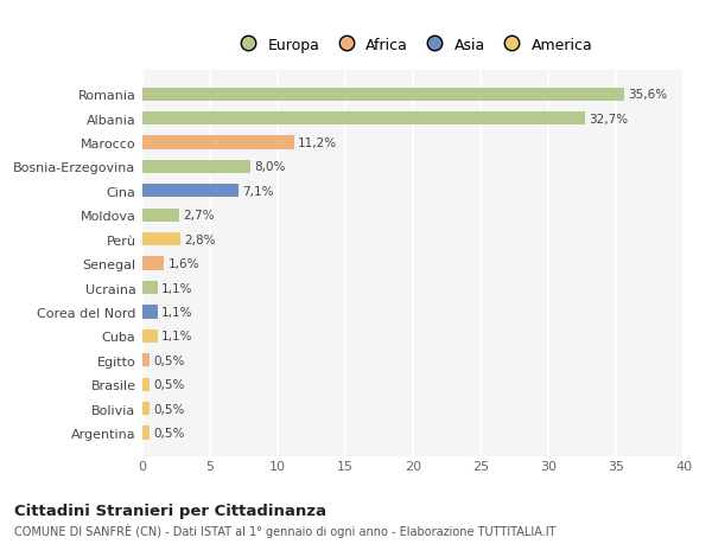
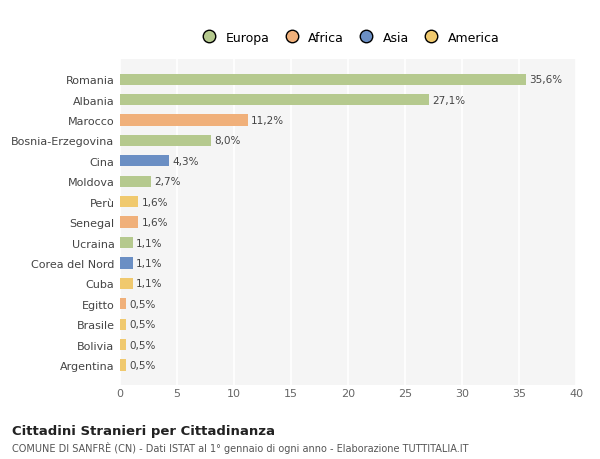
Albania: 32,7% -> 27,1%
Cina: 7,1% -> 4,3%
Perù: 2,8% -> 1,6%
